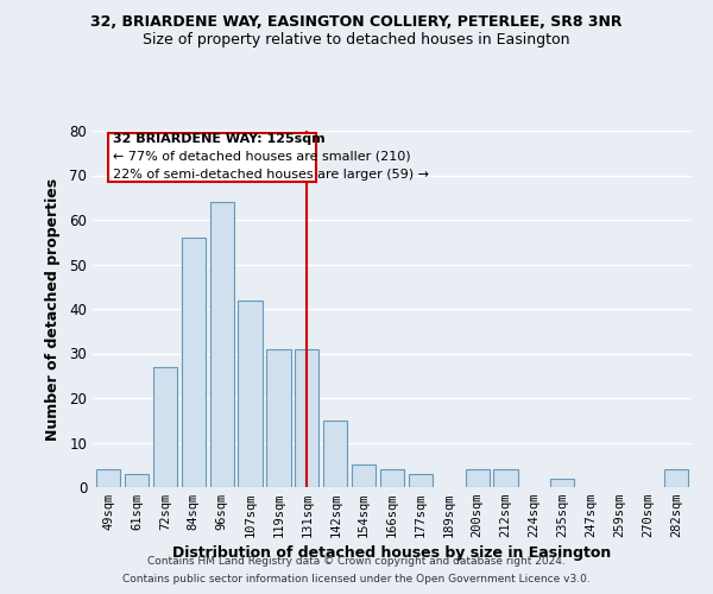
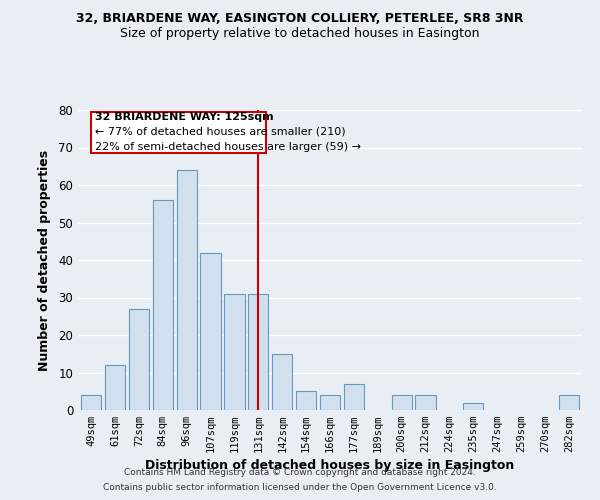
61sqm: 3 -> 12
177sqm: 3 -> 7
